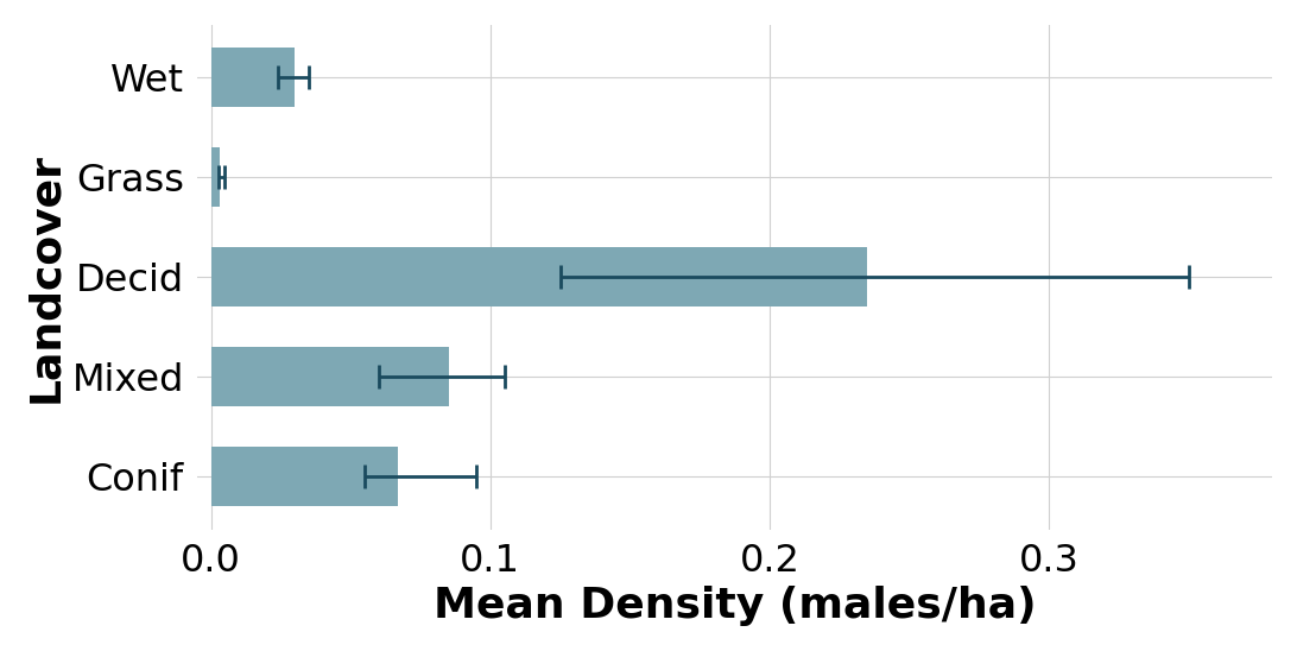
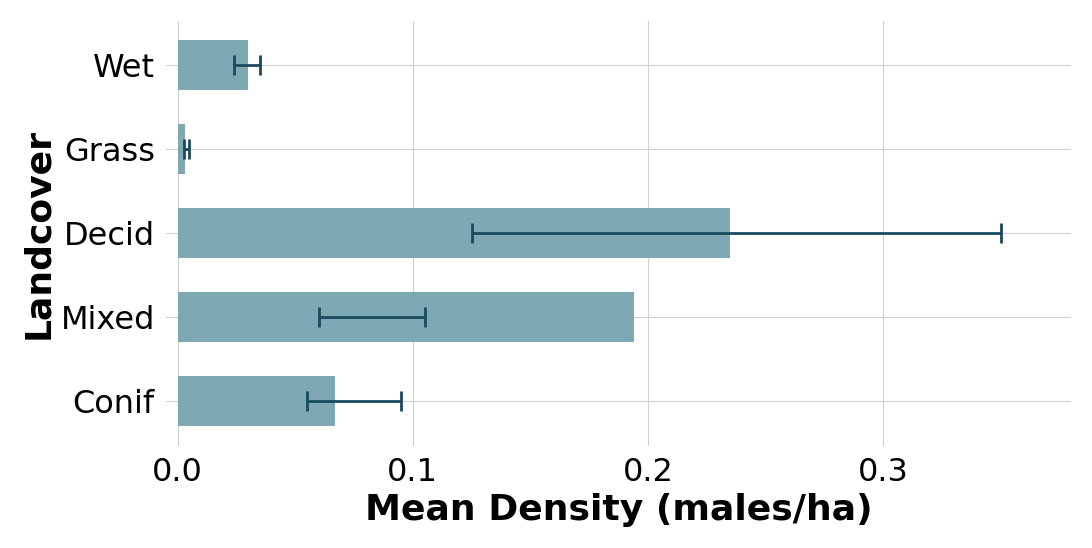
Mixed: 0.085 -> 0.194
